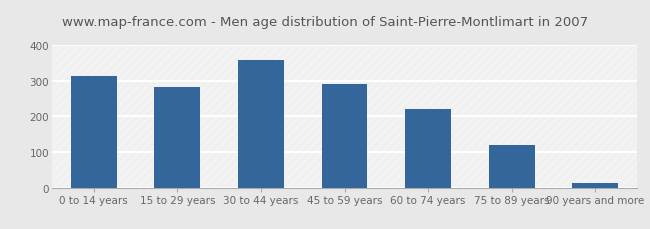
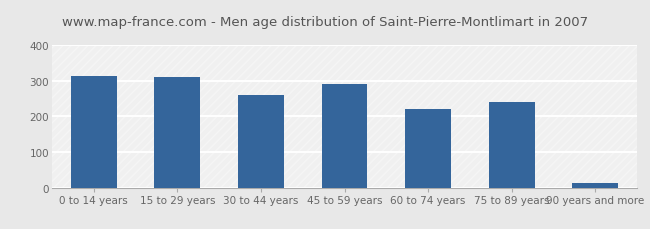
15 to 29 years: 281 -> 310
30 to 44 years: 357 -> 260
75 to 89 years: 119 -> 240
